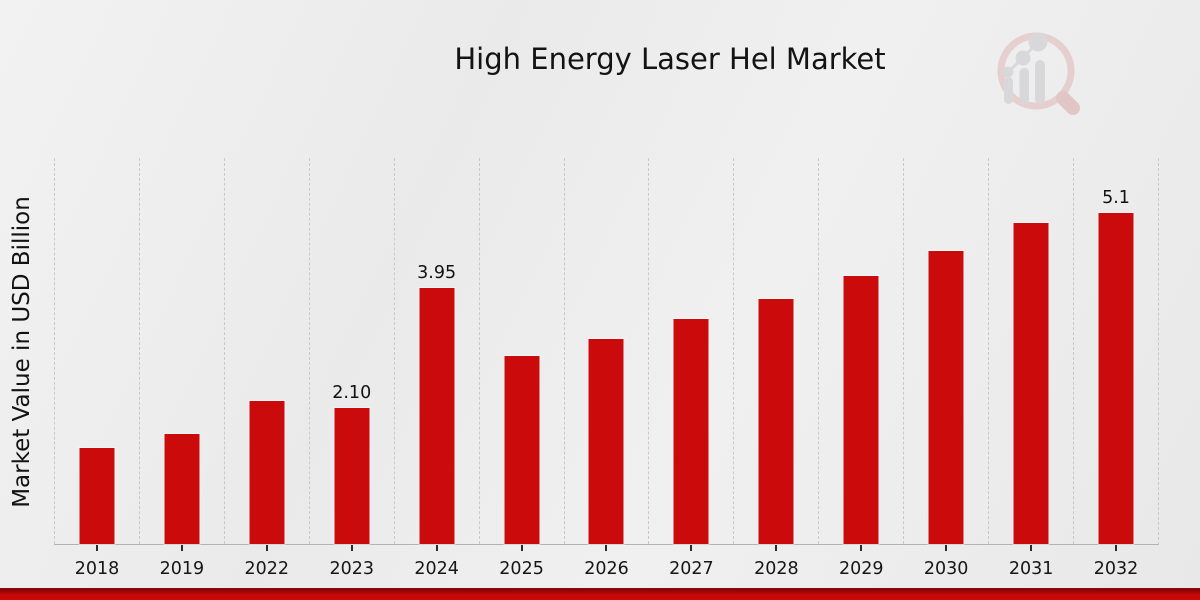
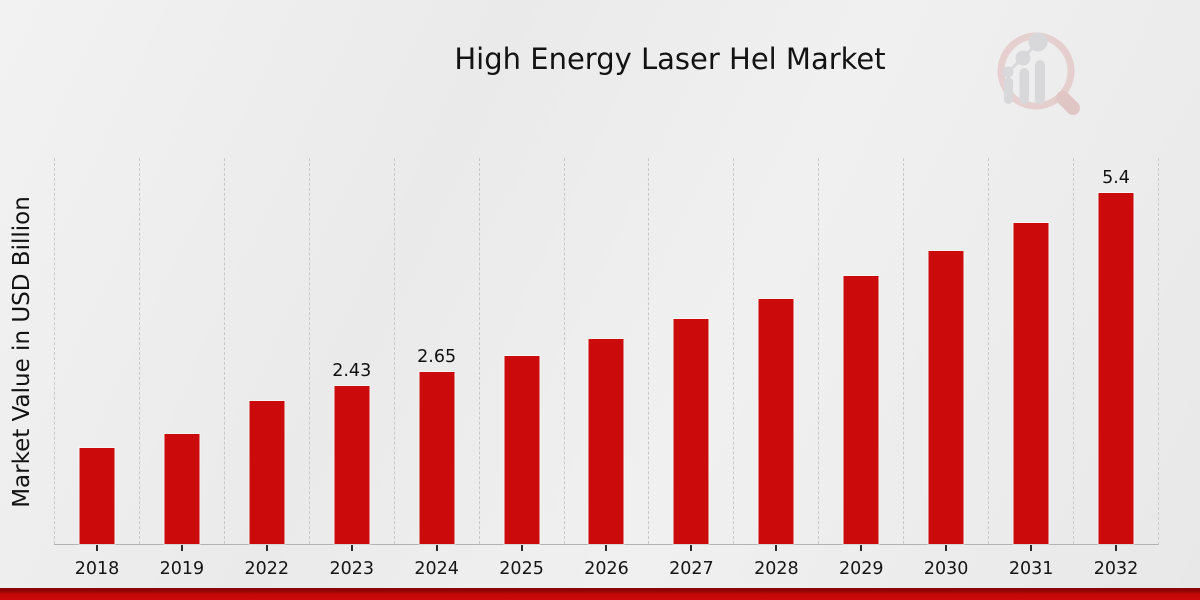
2023: 2.10 -> 2.43
2024: 3.95 -> 2.65
2032: 5.1 -> 5.4
